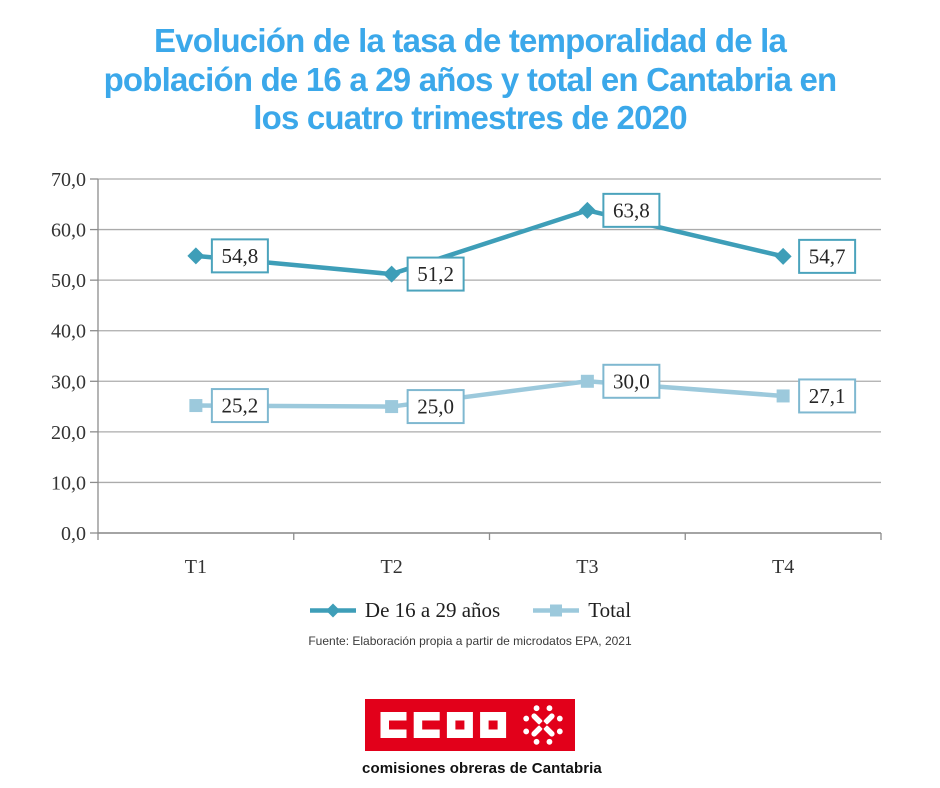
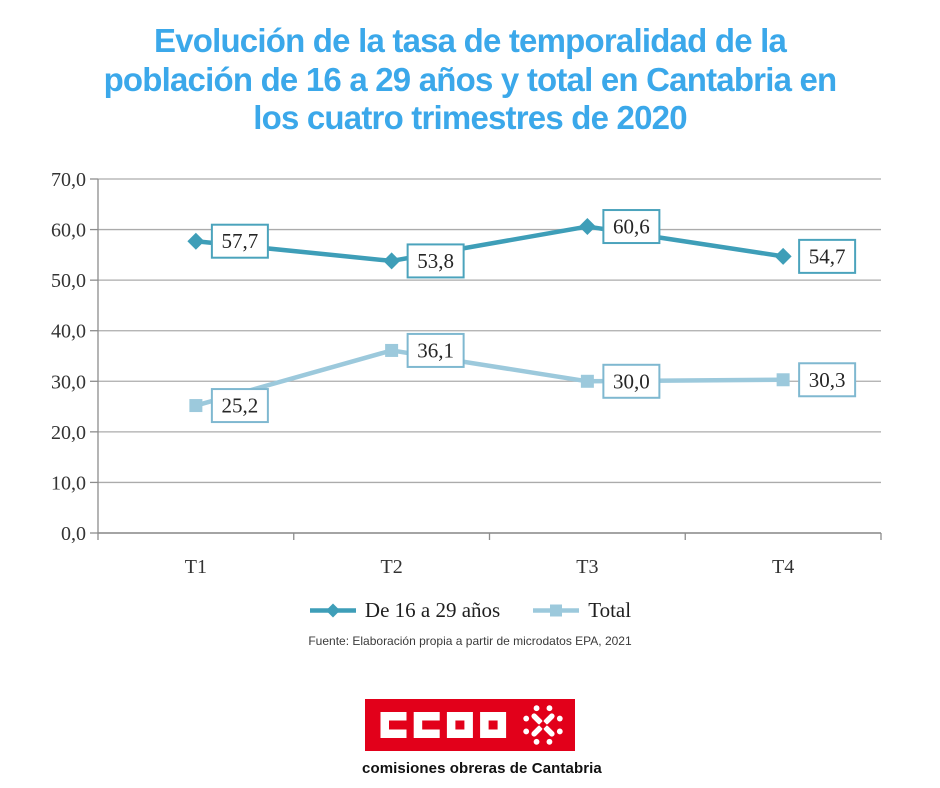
De 16 a 29 años/T1: 54,8 -> 57,7
De 16 a 29 años/T2: 51,2 -> 53,8
Total/T2: 25,0 -> 36,1
De 16 a 29 años/T3: 63,8 -> 60,6
Total/T4: 27,1 -> 30,3
